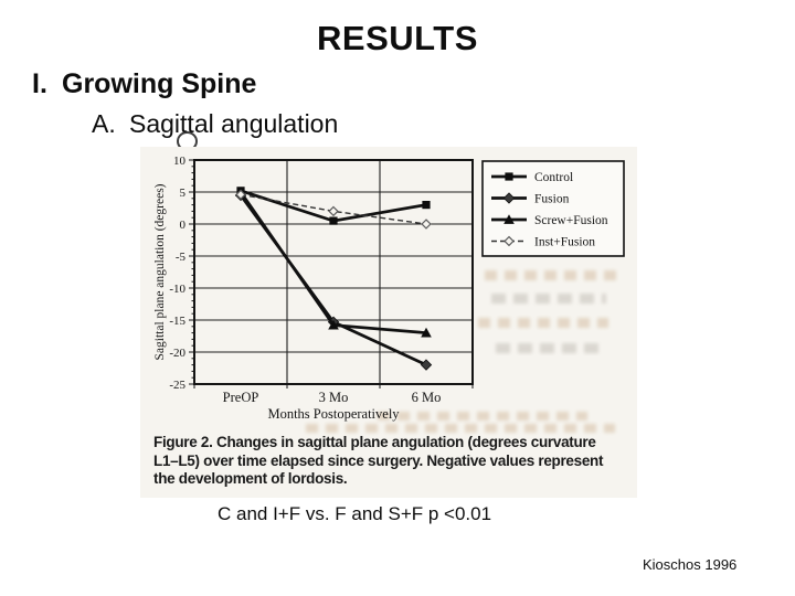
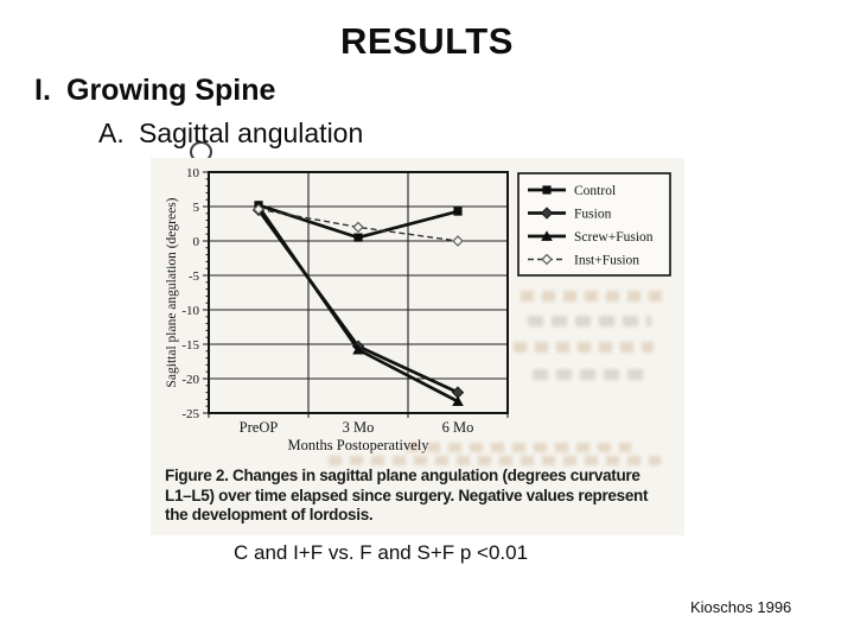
Control/6 Mo: 3 -> 4
Screw+Fusion/6 Mo: -17 -> -23
